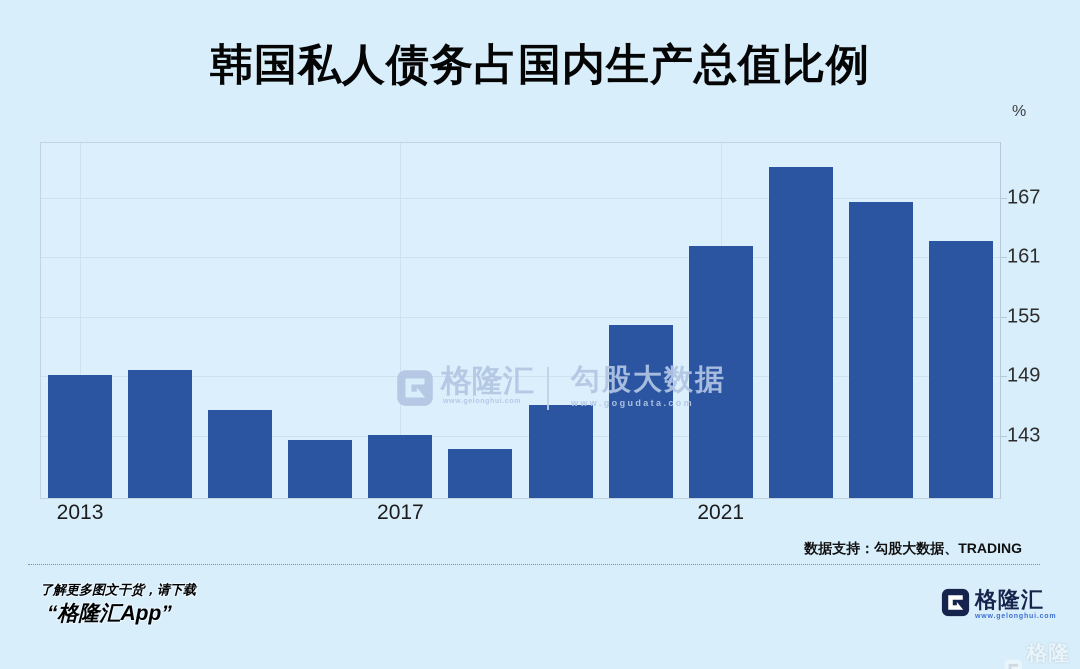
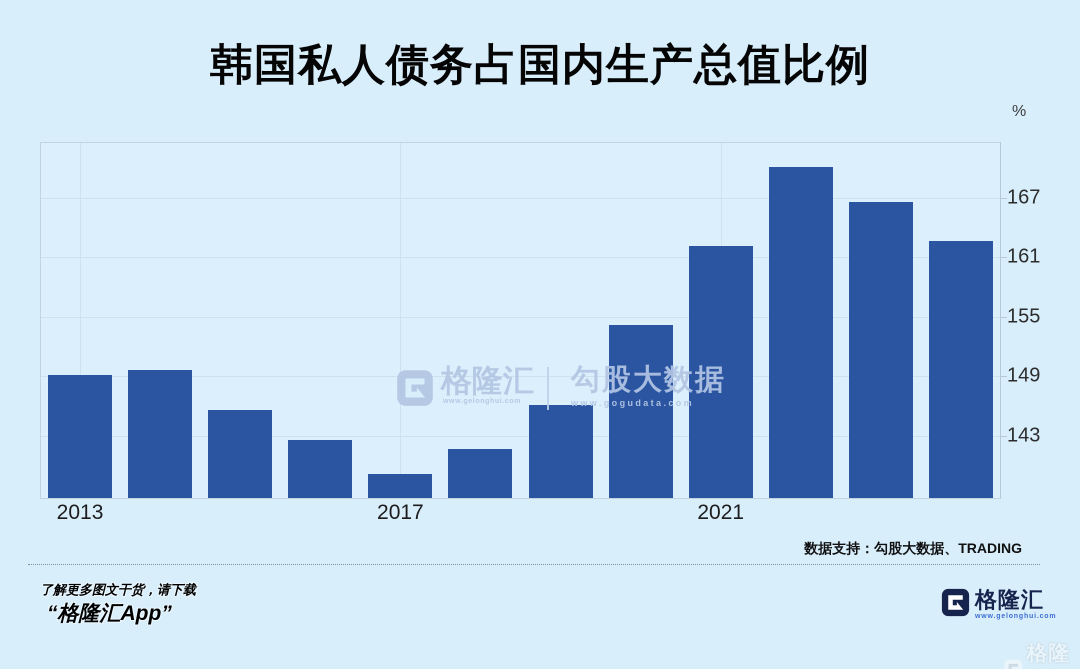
2017: 143 -> 139
